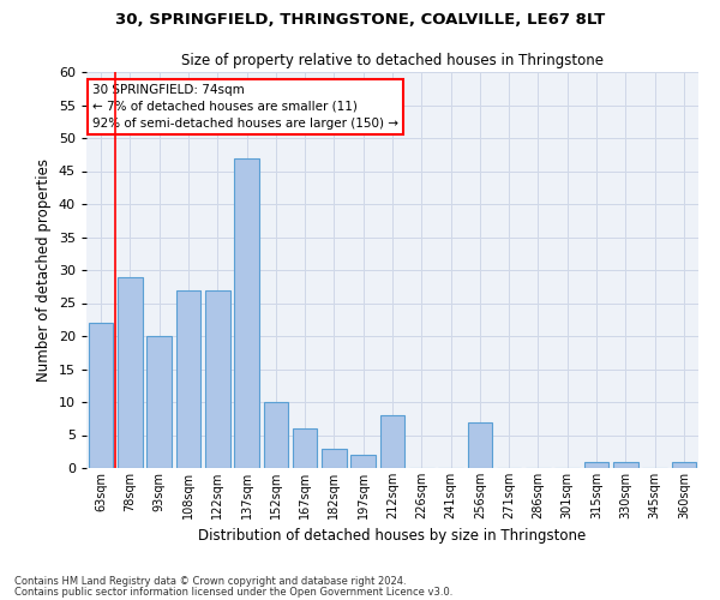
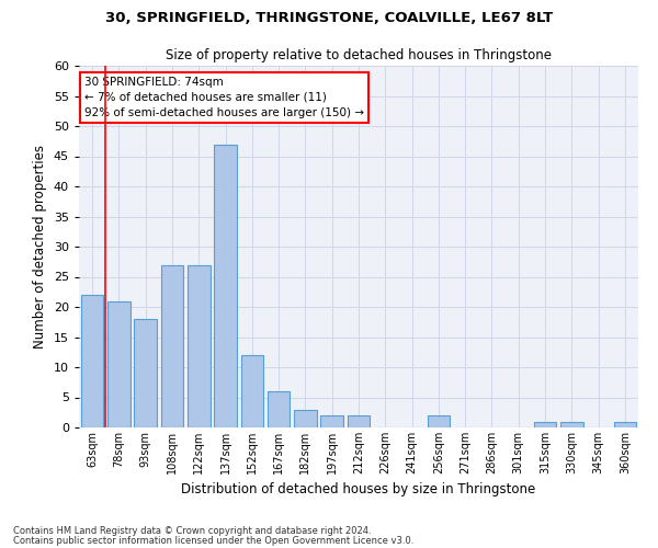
78sqm: 29 -> 21
93sqm: 20 -> 18
152sqm: 10 -> 12
212sqm: 8 -> 2
256sqm: 7 -> 2
